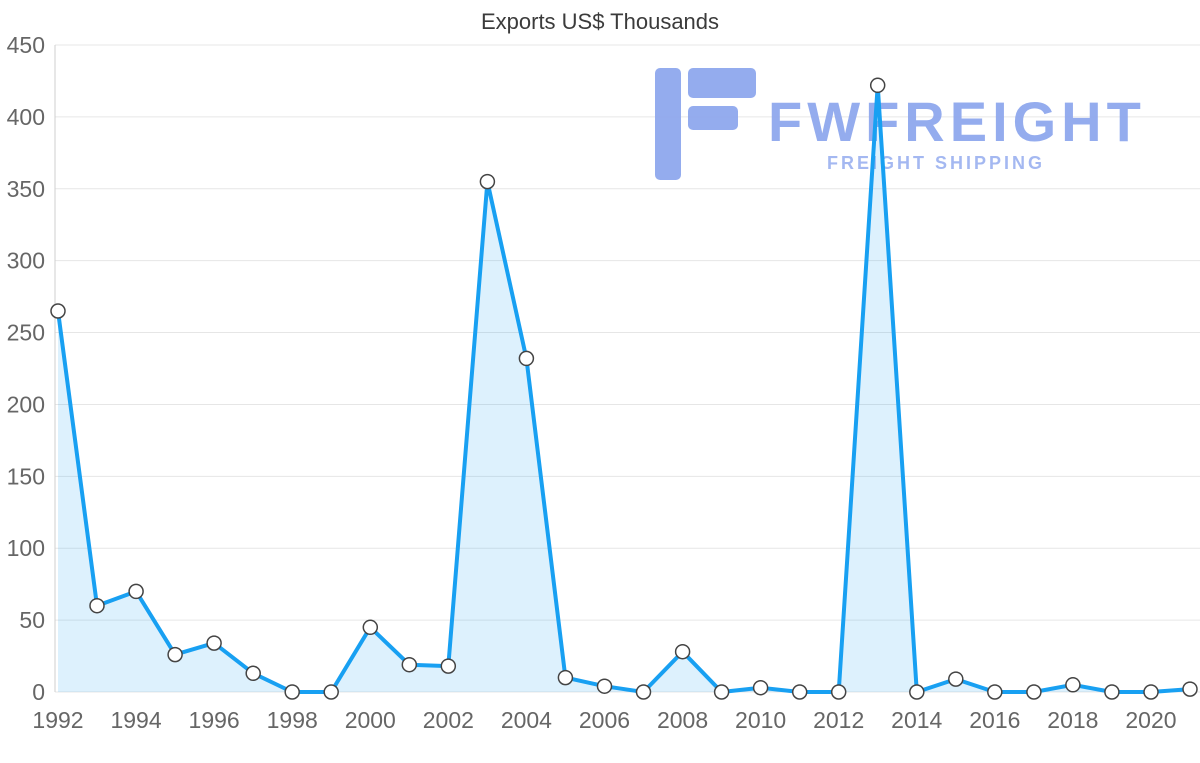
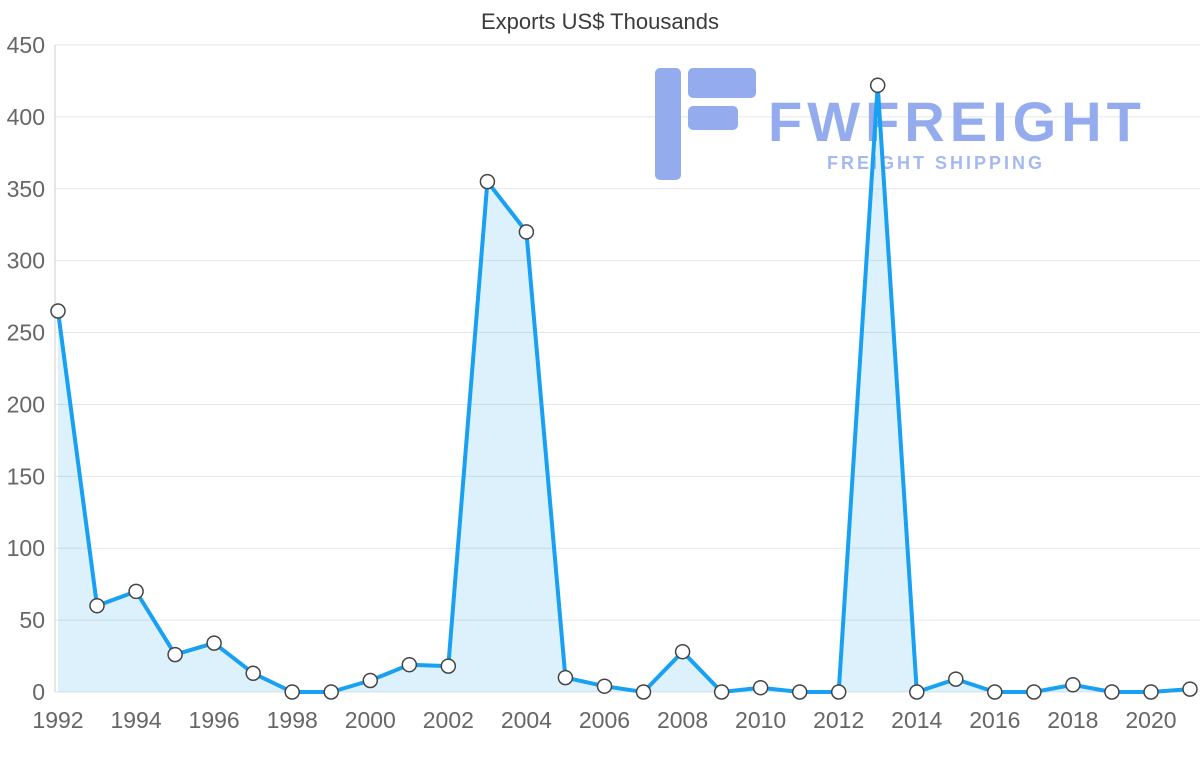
2000: 45 -> 8
2004: 232 -> 320
